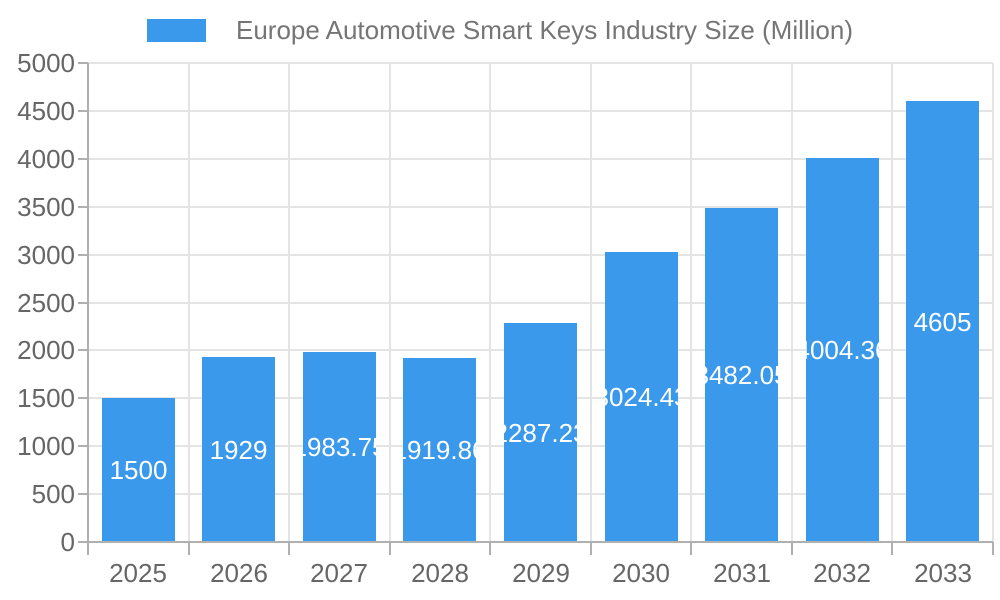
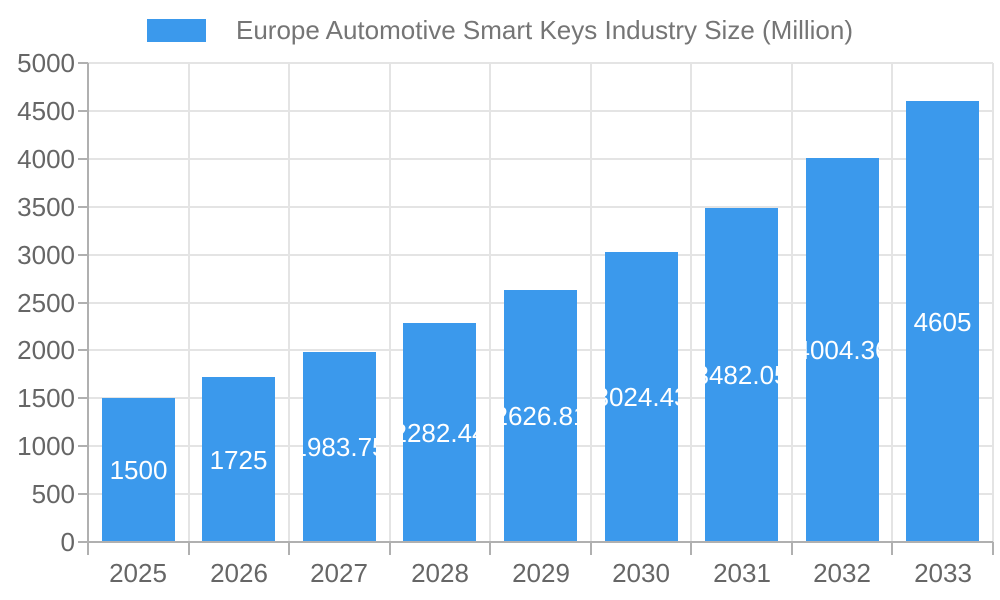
2026: 1929 -> 1725
2028: 1919.86 -> 2282.44
2029: 2287.23 -> 2626.81
